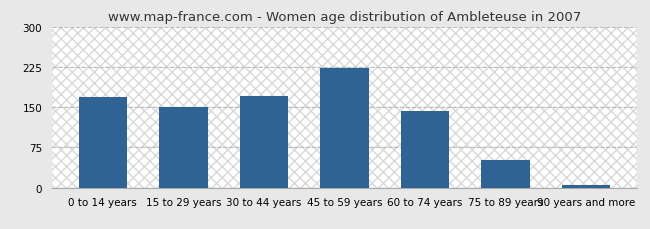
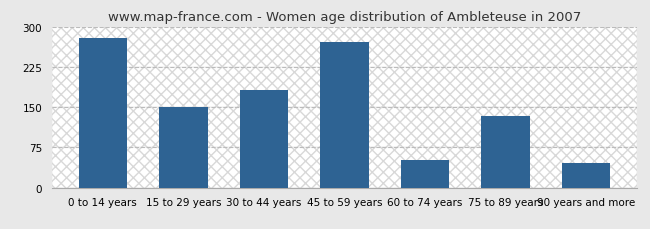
0 to 14 years: 168 -> 278
30 to 44 years: 170 -> 182
45 to 59 years: 222 -> 272
60 to 74 years: 142 -> 52
75 to 89 years: 52 -> 134
90 years and more: 5 -> 46
